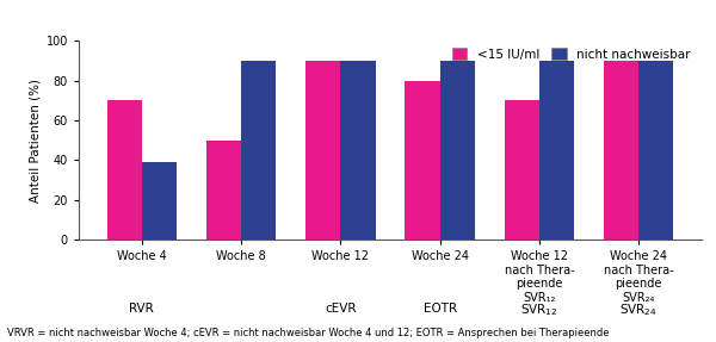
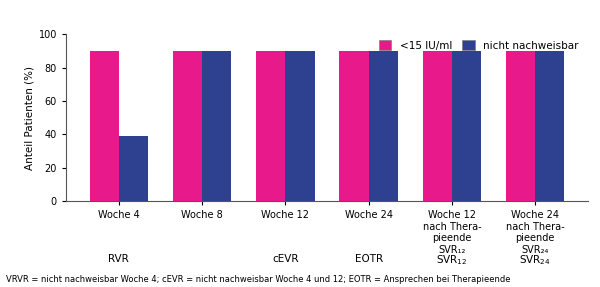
<15 IU/ml/Woche 4: 70 -> 90
<15 IU/ml/Woche 8: 50 -> 90
<15 IU/ml/Woche 24: 80 -> 90
<15 IU/ml/Woche 12 nach Thera- pieende SVR₁₂: 70 -> 90
